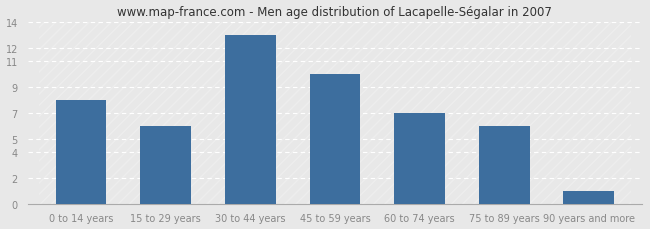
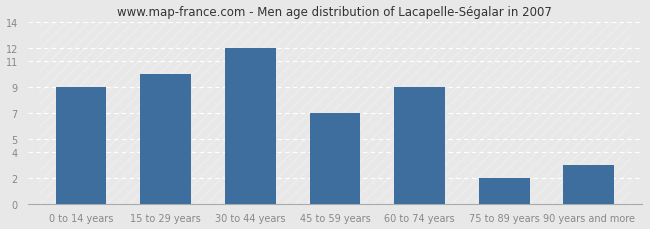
0 to 14 years: 8 -> 9
15 to 29 years: 6 -> 10
30 to 44 years: 13 -> 12
45 to 59 years: 10 -> 7
60 to 74 years: 7 -> 9
75 to 89 years: 6 -> 2
90 years and more: 1 -> 3
